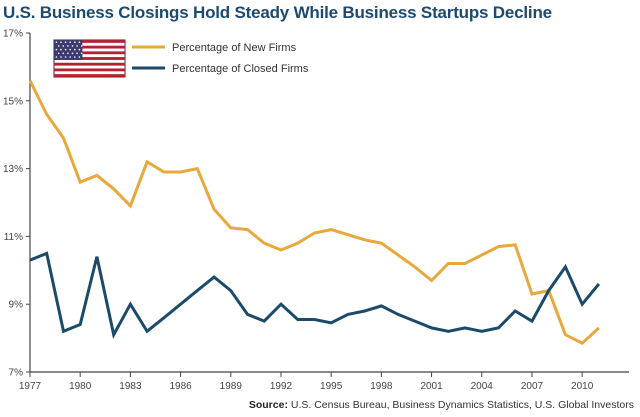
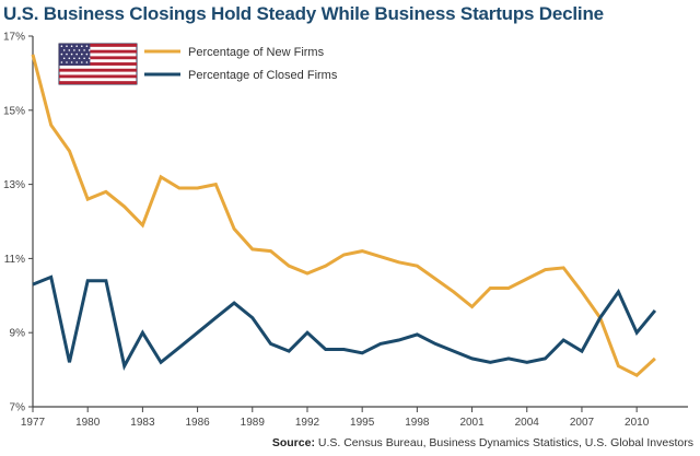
Percentage of New Firms/1977: 15.6% -> 16.5%
Percentage of Closed Firms/1980: 8.4% -> 10.4%
Percentage of New Firms/2007: 9.3% -> 10.1%
